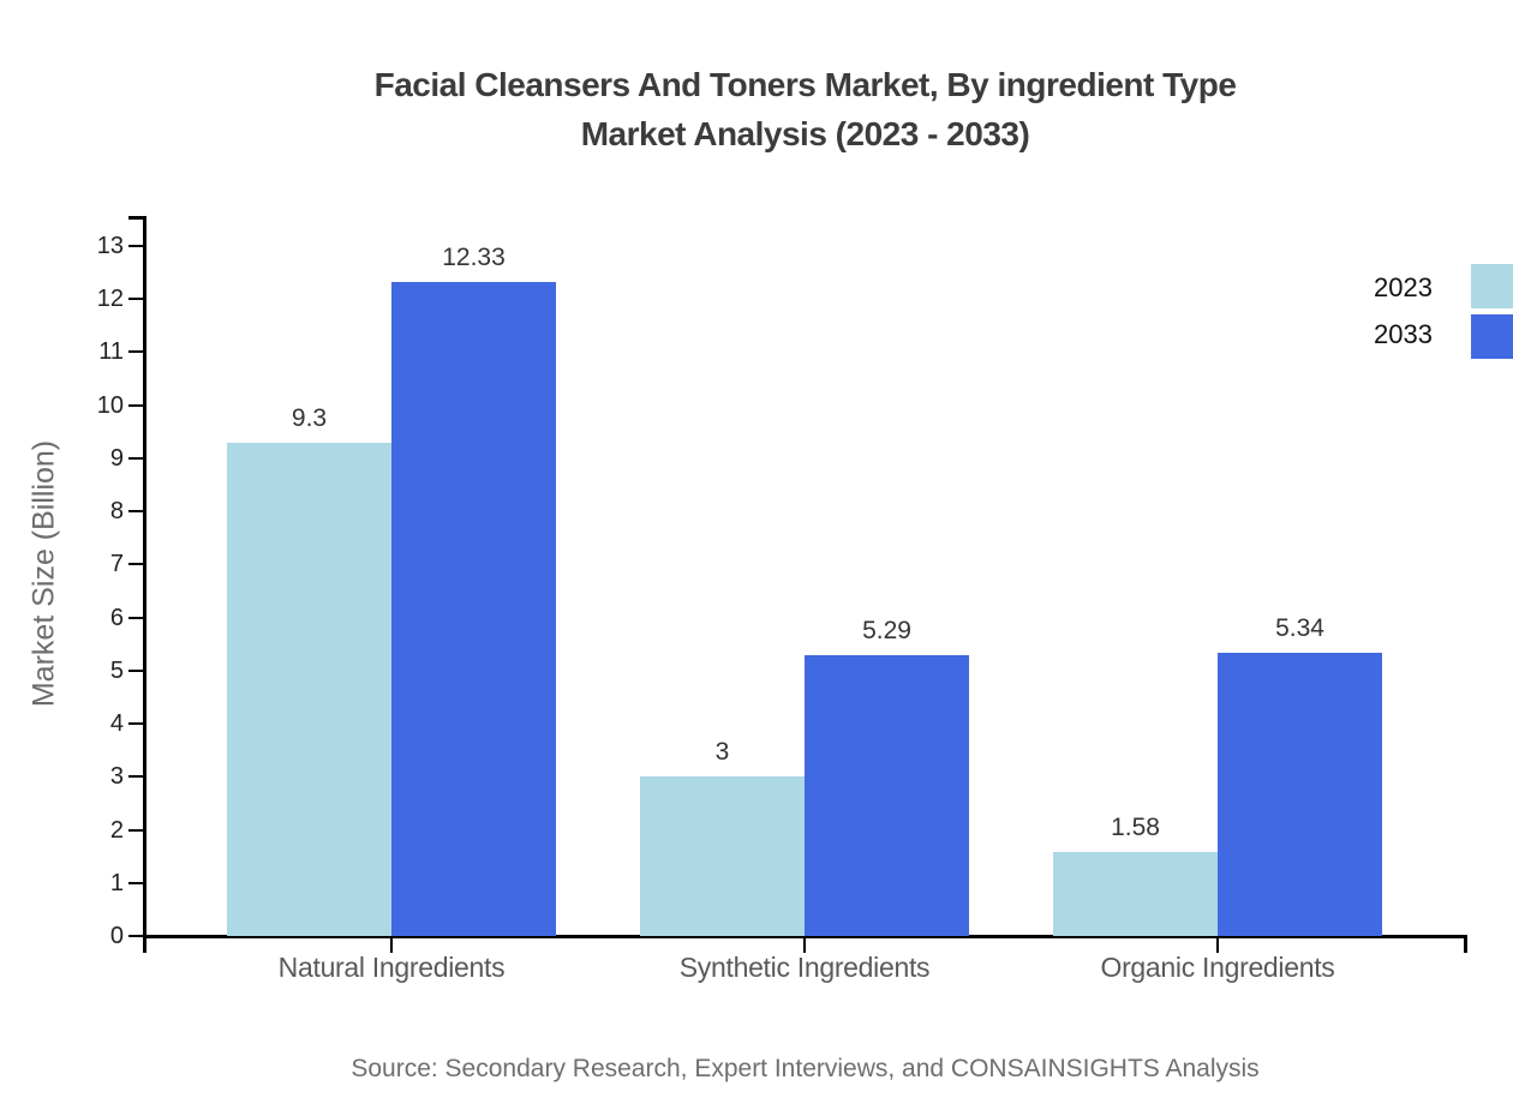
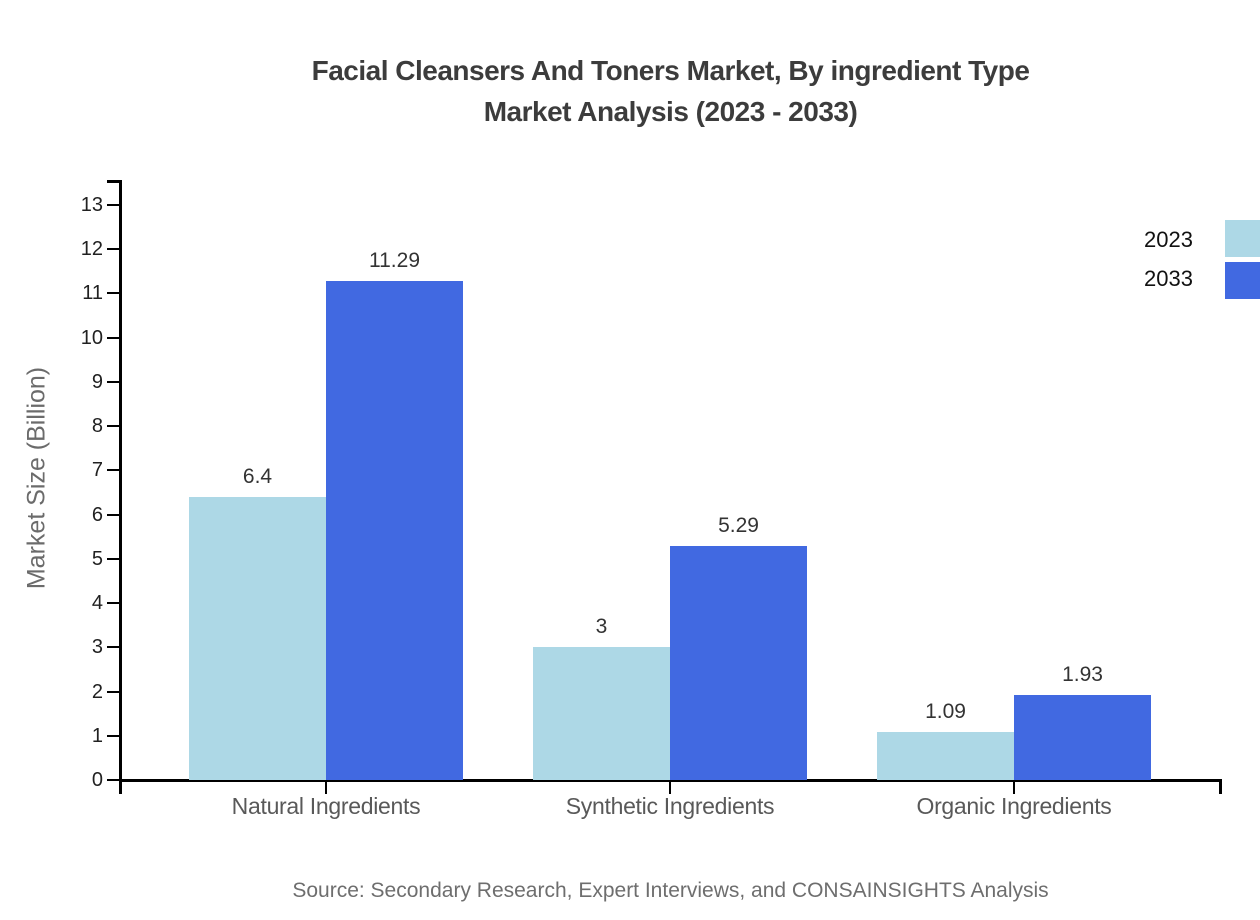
2023/Natural Ingredients: 9.3 -> 6.4
2033/Natural Ingredients: 12.33 -> 11.29
2023/Organic Ingredients: 1.58 -> 1.09
2033/Organic Ingredients: 5.34 -> 1.93
